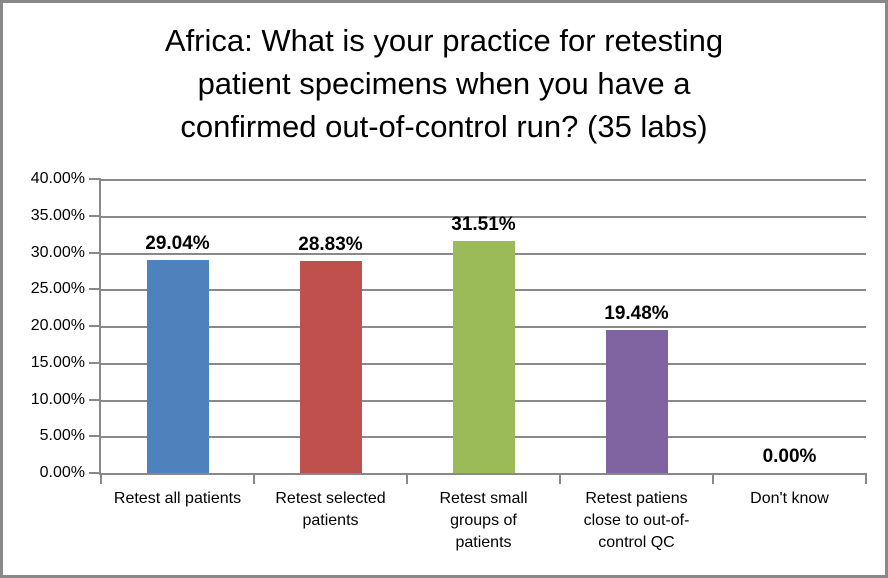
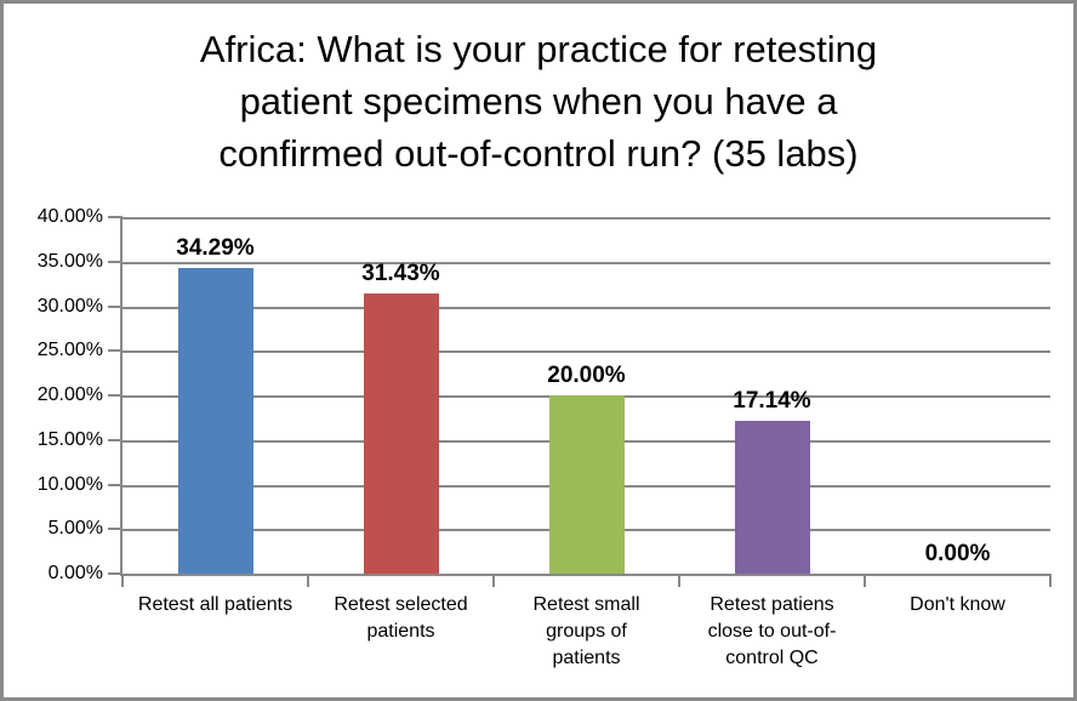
Retest all patients: 29.04% -> 34.29%
Retest selected patients: 28.83% -> 31.43%
Retest small groups of patients: 31.51% -> 20.00%
Retest patiens close to out-of-control QC: 19.48% -> 17.14%
